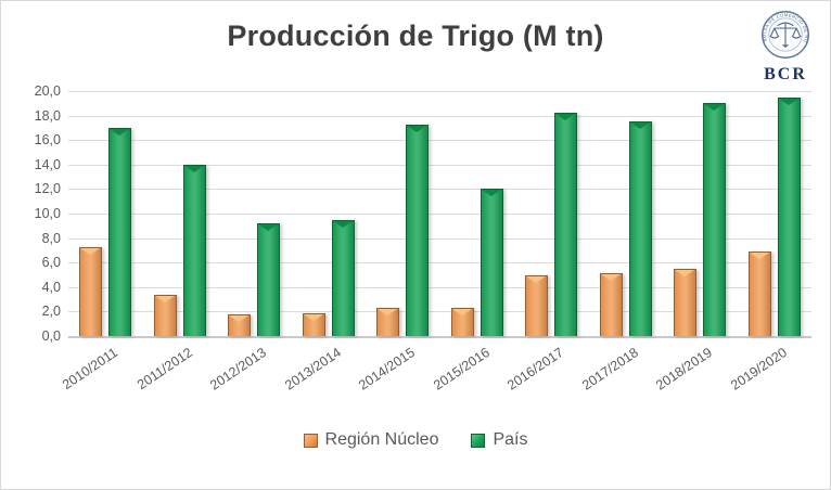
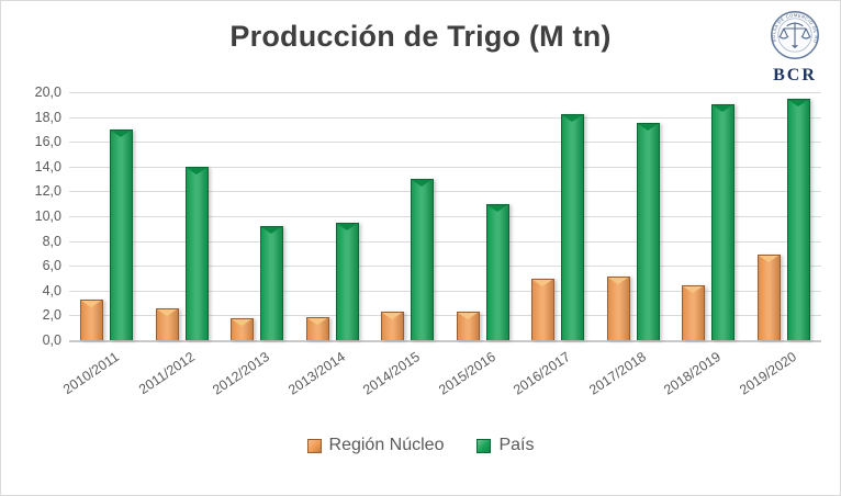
Región Núcleo/2010/2011: 7,3 -> 3,3
Región Núcleo/2011/2012: 3,4 -> 2,6
País/2014/2015: 17,3 -> 13,0
País/2015/2016: 12,0 -> 11,0
Región Núcleo/2018/2019: 5,5 -> 4,4
